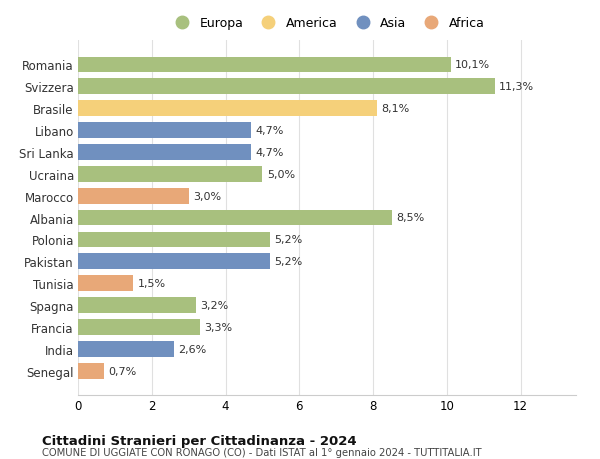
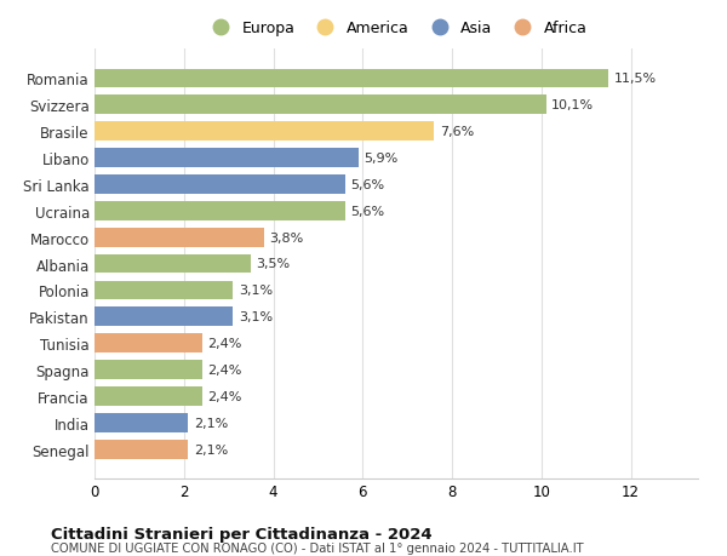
Romania: 10,1% -> 11,5%
Svizzera: 11,3% -> 10,1%
Brasile: 8,1% -> 7,6%
Libano: 4,7% -> 5,9%
Sri Lanka: 4,7% -> 5,6%
Ucraina: 5,0% -> 5,6%
Marocco: 3,0% -> 3,8%
Albania: 8,5% -> 3,5%
Polonia: 5,2% -> 3,1%
Pakistan: 5,2% -> 3,1%
Tunisia: 1,5% -> 2,4%
Spagna: 3,2% -> 2,4%
Francia: 3,3% -> 2,4%
India: 2,6% -> 2,1%
Senegal: 0,7% -> 2,1%
